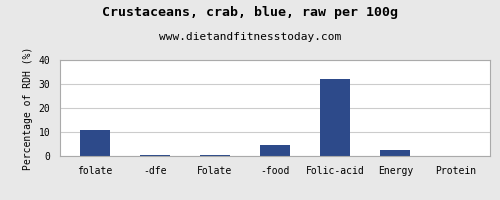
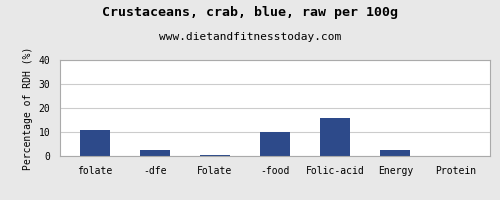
-dfe: 0.3 -> 2.5
-food: 4.5 -> 10.0
Folic-acid: 32.0 -> 16.0
